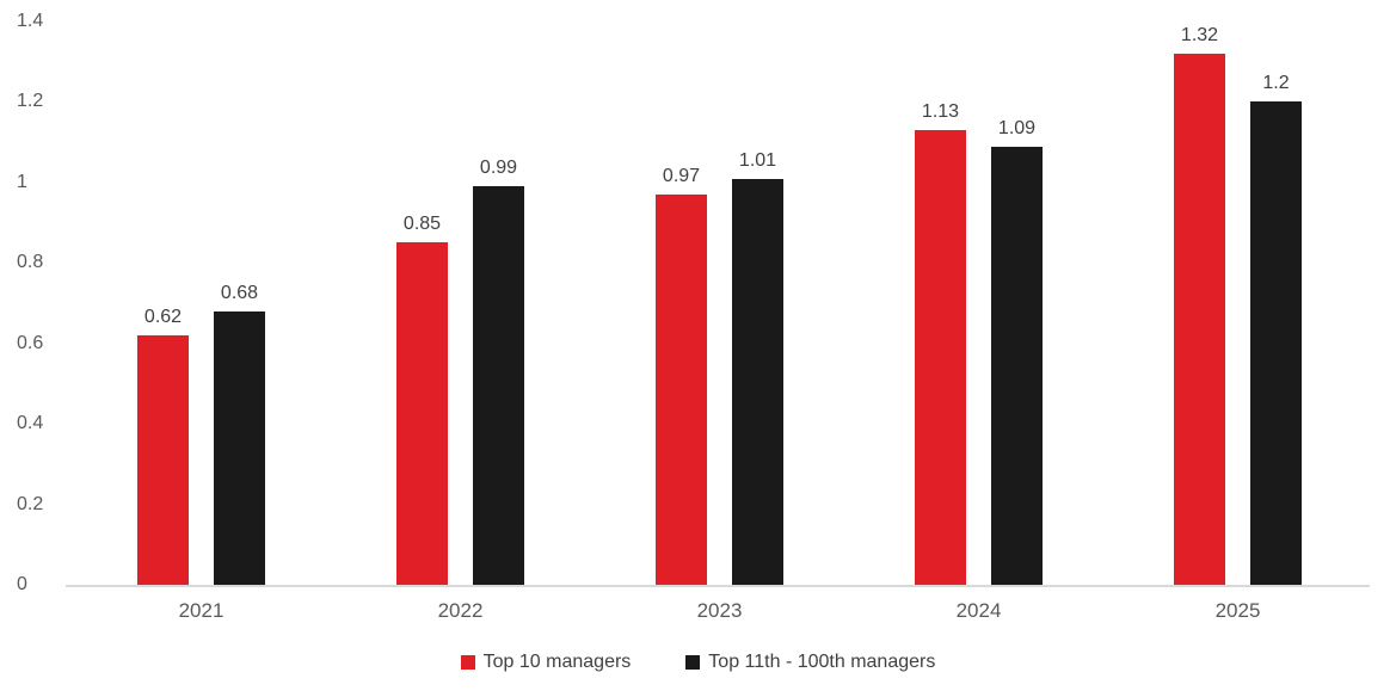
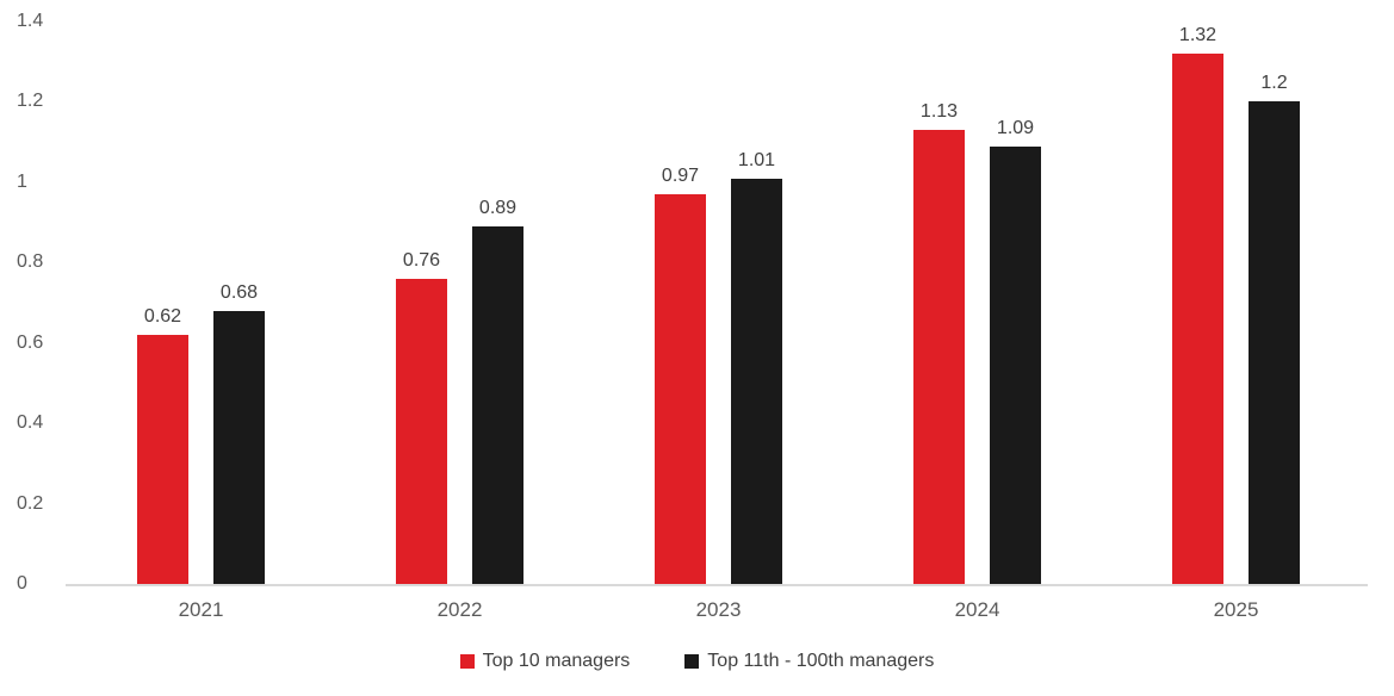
Top 10 managers/2022: 0.85 -> 0.76
Top 11th - 100th managers/2022: 0.99 -> 0.89
